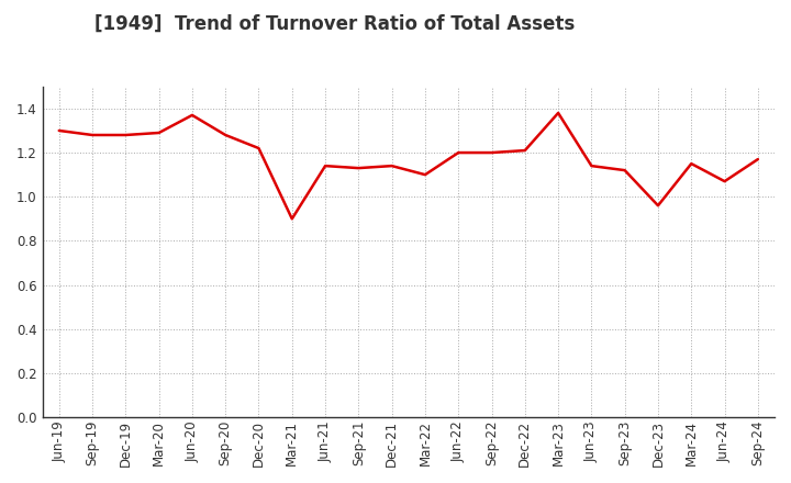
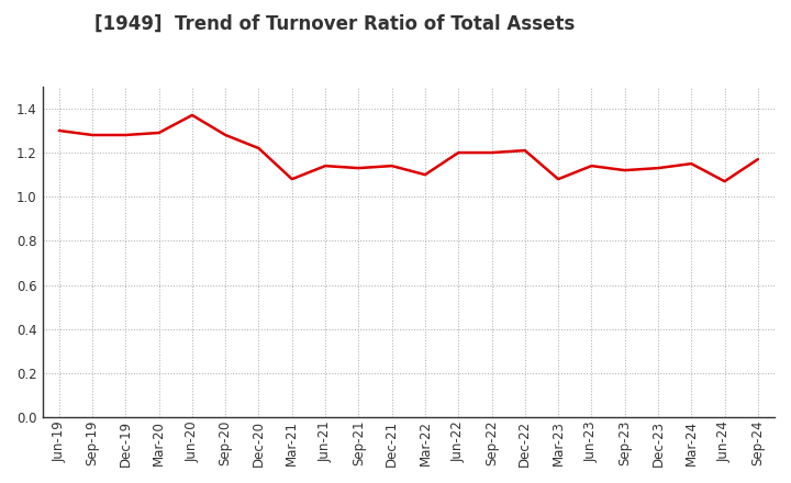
Mar-21: 0.90 -> 1.08
Mar-23: 1.38 -> 1.08
Dec-23: 0.96 -> 1.13
